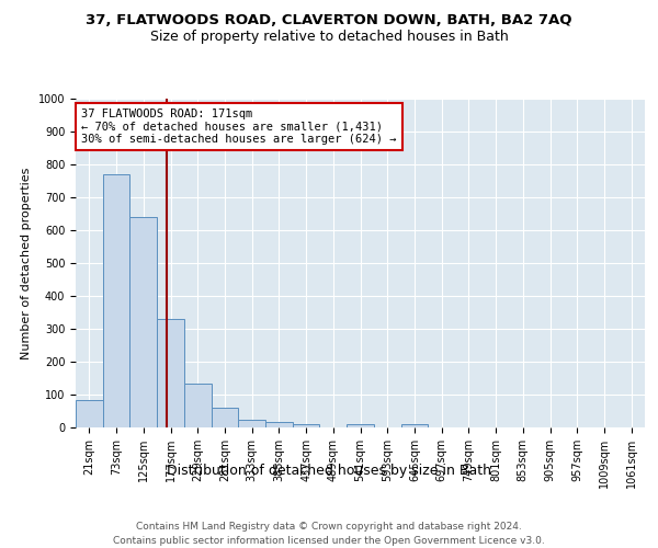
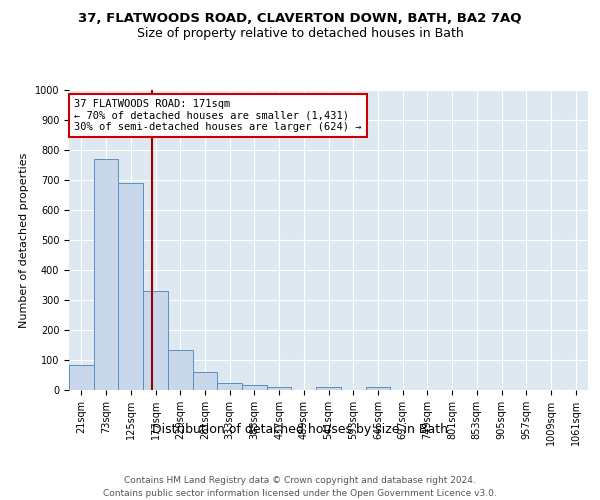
125sqm: 640 -> 690
